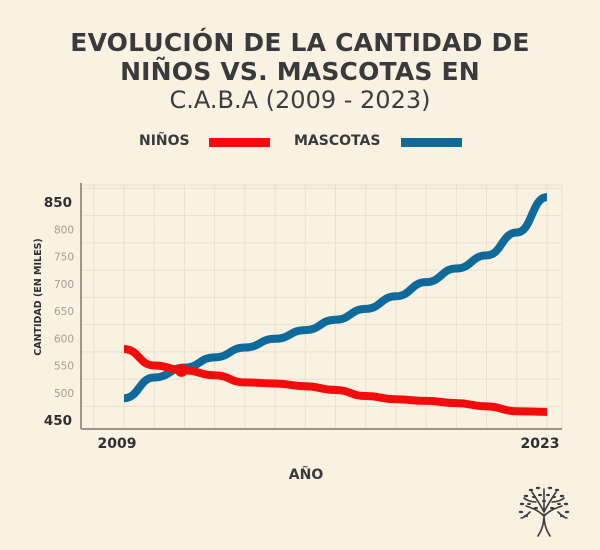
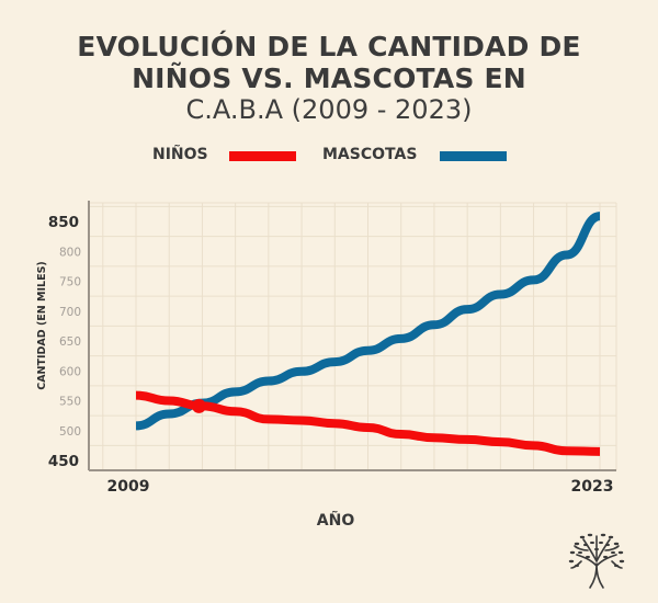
NIÑOS/2009: 580 -> 560
MASCOTAS/2009: 490 -> 510
